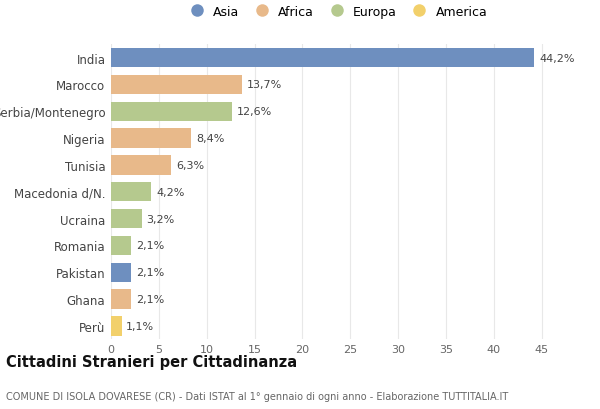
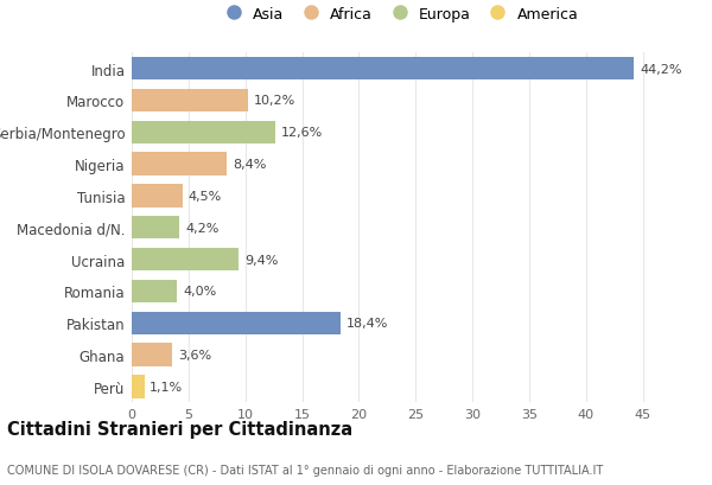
Marocco: 13,7% -> 10,2%
Tunisia: 6,3% -> 4,5%
Ucraina: 3,2% -> 9,4%
Romania: 2,1% -> 4,0%
Pakistan: 2,1% -> 18,4%
Ghana: 2,1% -> 3,6%
